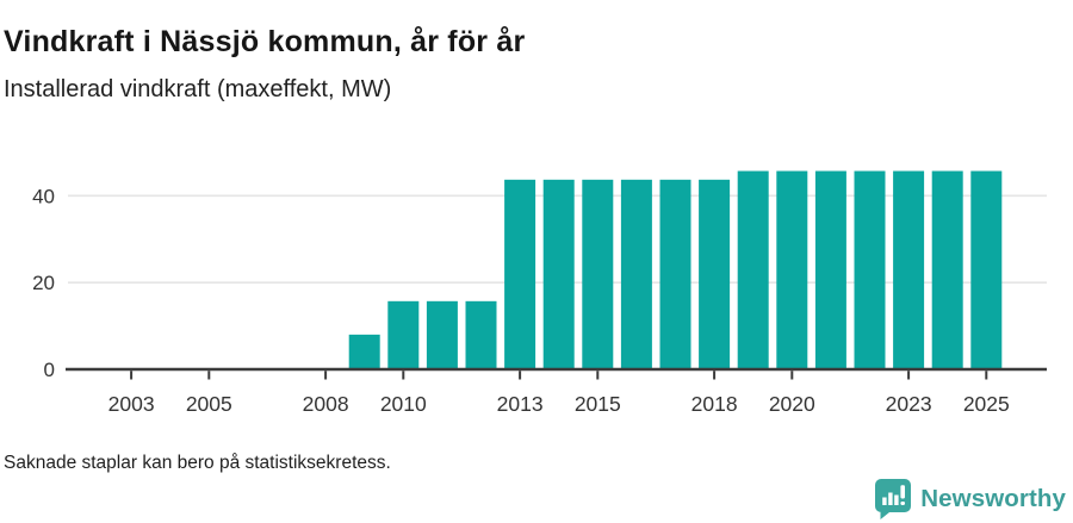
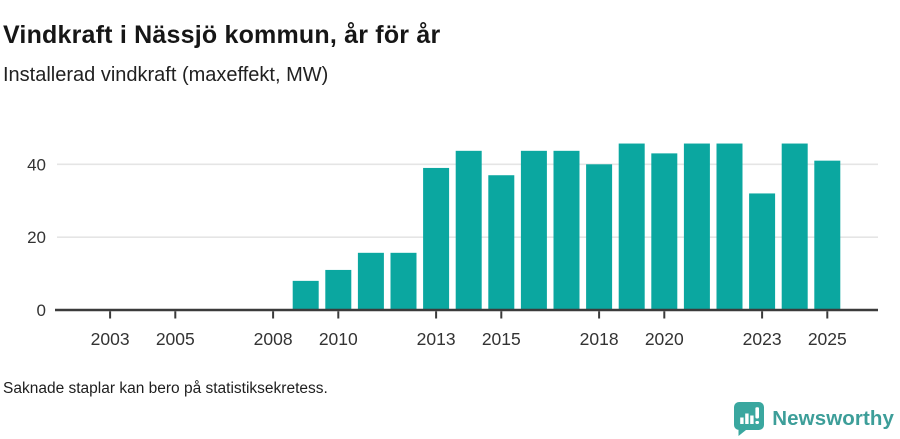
2010: 16 -> 11
2013: 44 -> 39
2015: 44 -> 37
2018: 44 -> 40
2020: 46 -> 43
2023: 46 -> 32
2025: 46 -> 41
